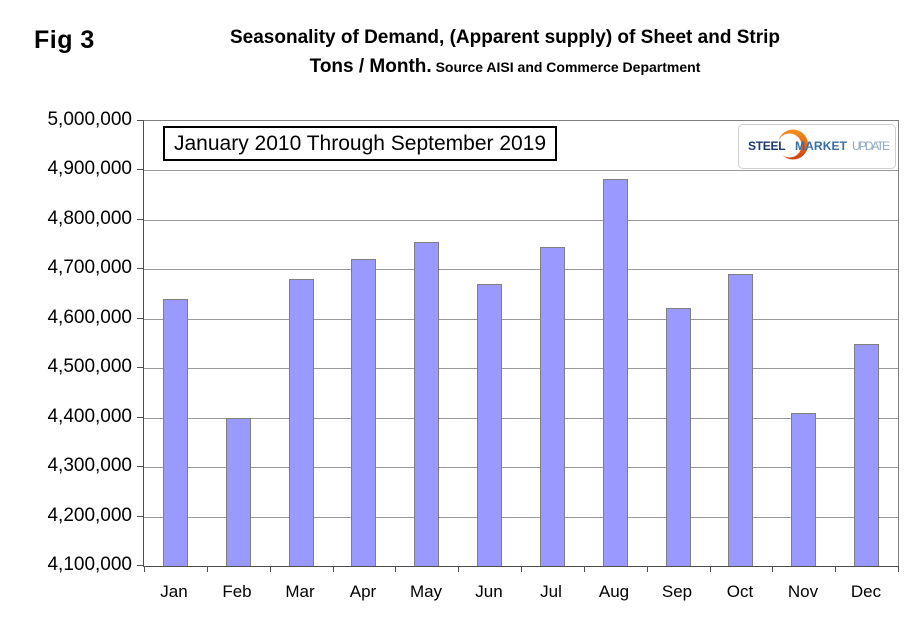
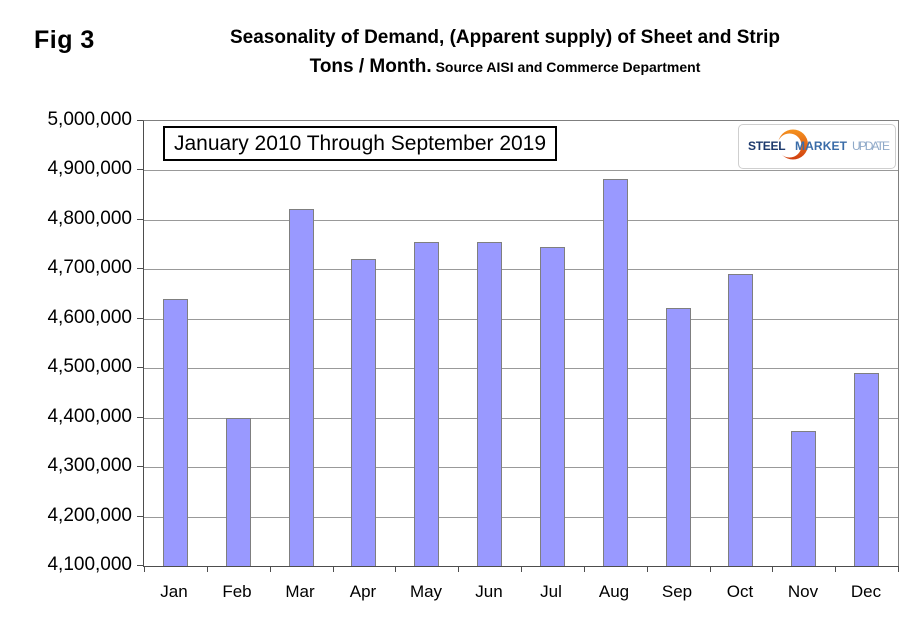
Mar: 4680000 -> 4820000
Jun: 4670000 -> 4760000
Nov: 4410000 -> 4370000
Dec: 4550000 -> 4490000
